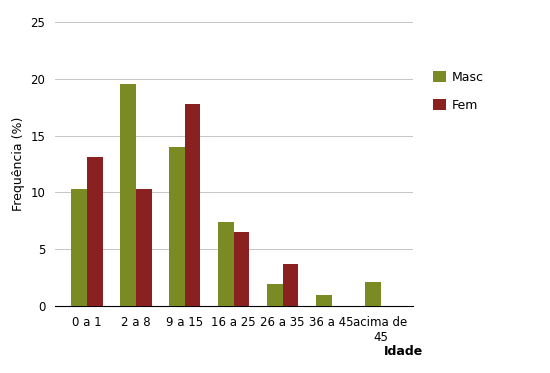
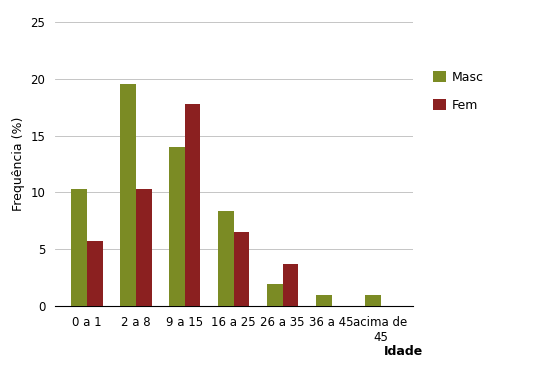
Fem/0 a 1: 13.1 -> 5.7
Masc/16 a 25: 7.4 -> 8.4
Masc/acima de 45: 2.1 -> 1.0
